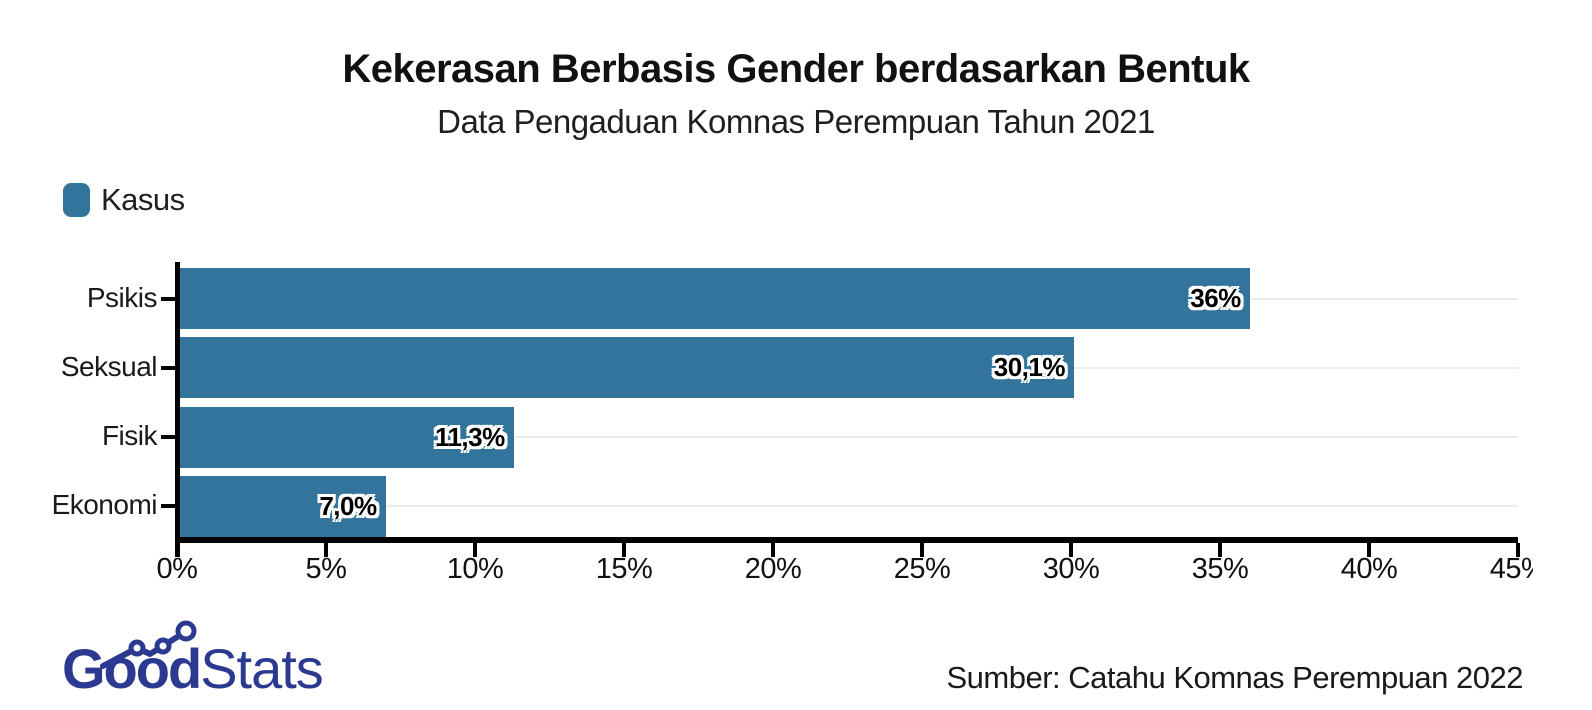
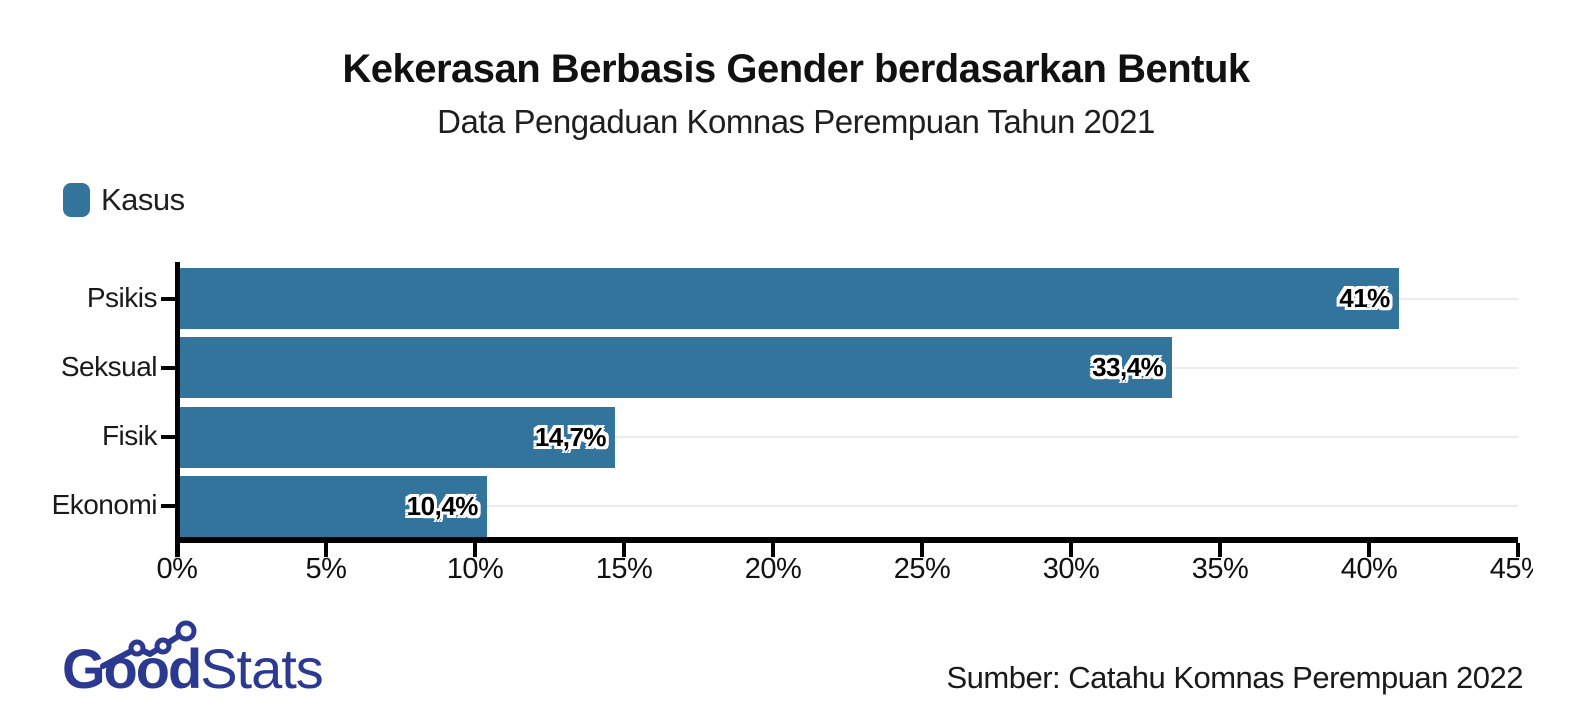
Psikis: 36% -> 41%
Seksual: 30,1% -> 33,4%
Fisik: 11,3% -> 14,7%
Ekonomi: 7,0% -> 10,4%
